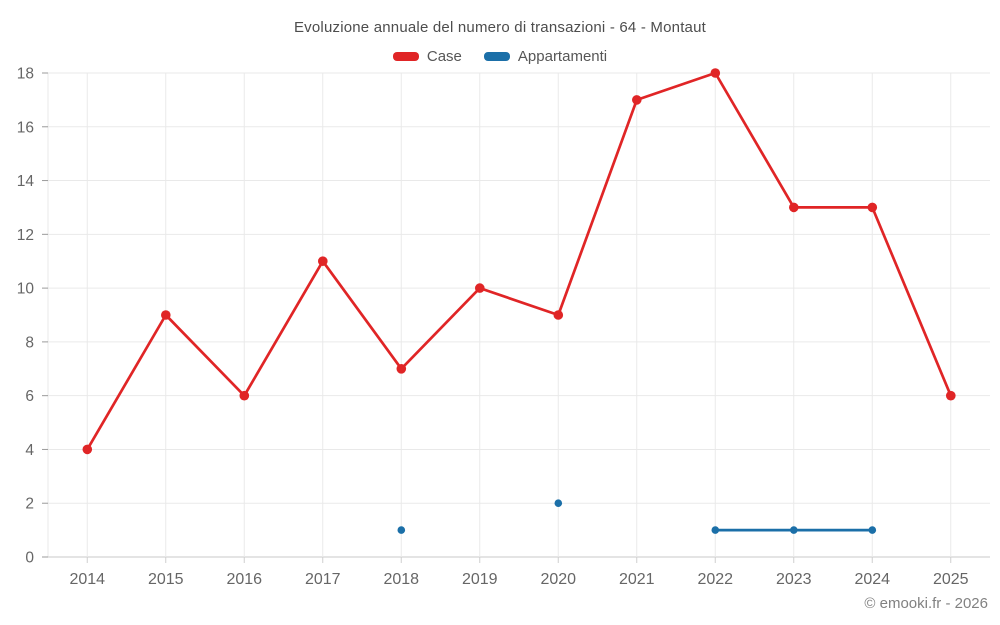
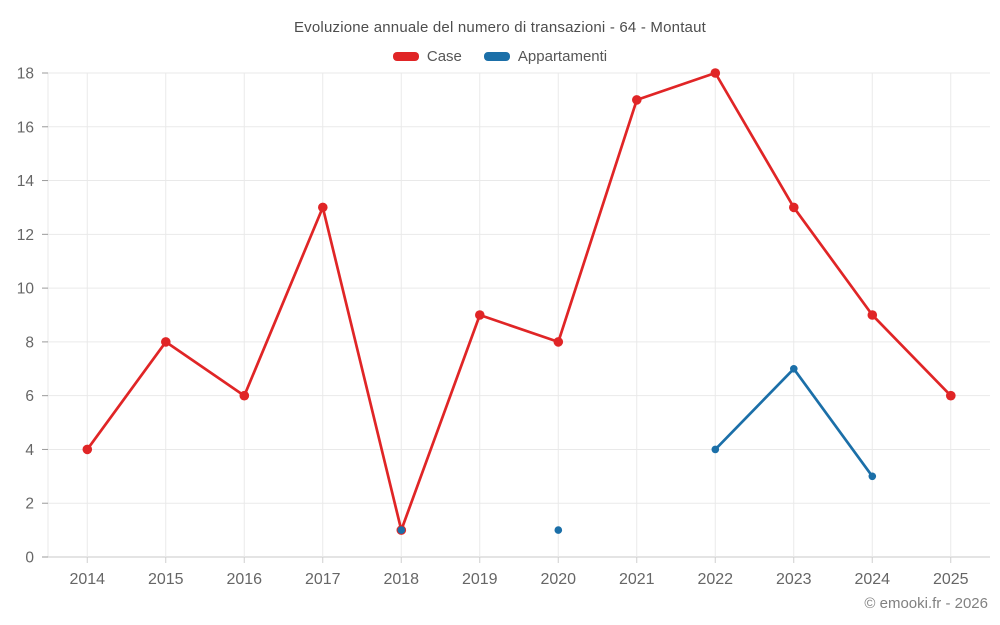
Case/2015: 9 -> 8
Case/2017: 11 -> 13
Case/2018: 7 -> 1
Case/2019: 10 -> 9
Case/2020: 9 -> 8
Appartamenti/2020: 2 -> 1
Appartamenti/2022: 1 -> 4
Appartamenti/2023: 1 -> 7
Case/2024: 13 -> 9
Appartamenti/2024: 1 -> 3
